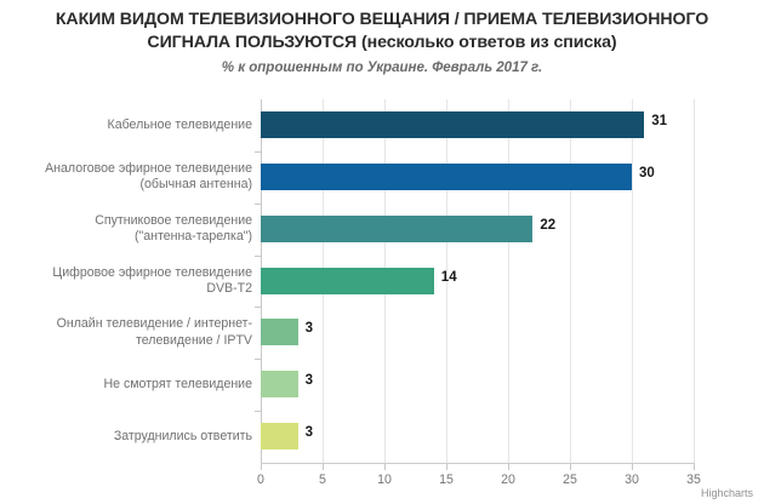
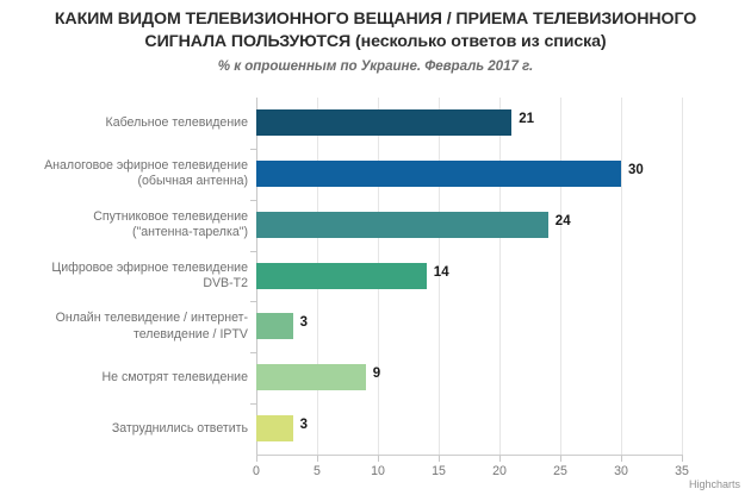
Кабельное телевидение: 31 -> 21
Спутниковое телевидение ("антенна-тарелка"): 22 -> 24
Не смотрят телевидение: 3 -> 9
